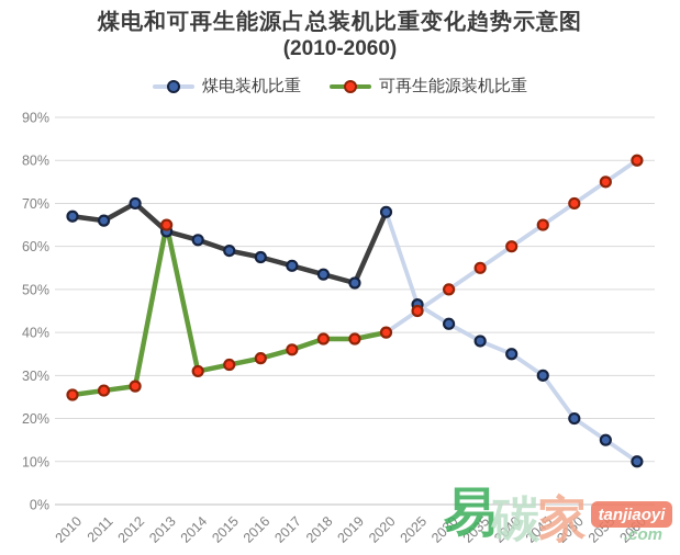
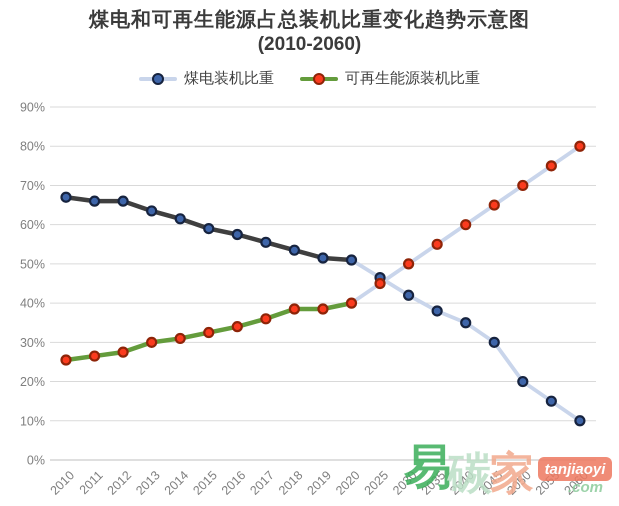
煤电装机比重/2012: 70% -> 66%
可再生能源装机比重/2013: 65% -> 30%
煤电装机比重/2020: 68% -> 51%
